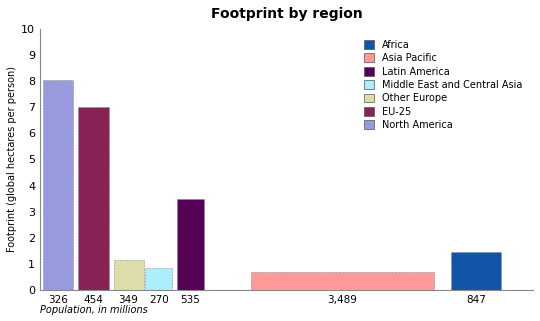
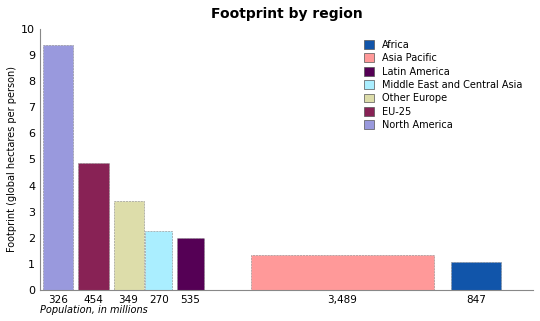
326: 8.05 -> 9.40
454: 7.00 -> 4.85
349: 1.15 -> 3.40
270: 0.85 -> 2.25
535: 3.50 -> 2.00
3,489: 0.70 -> 1.35
847: 1.45 -> 1.05
